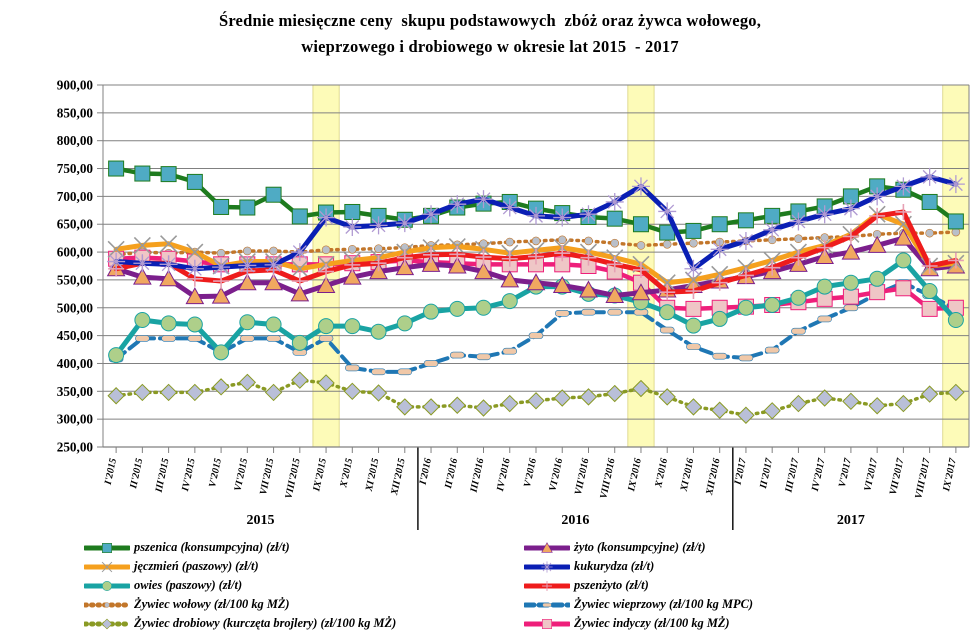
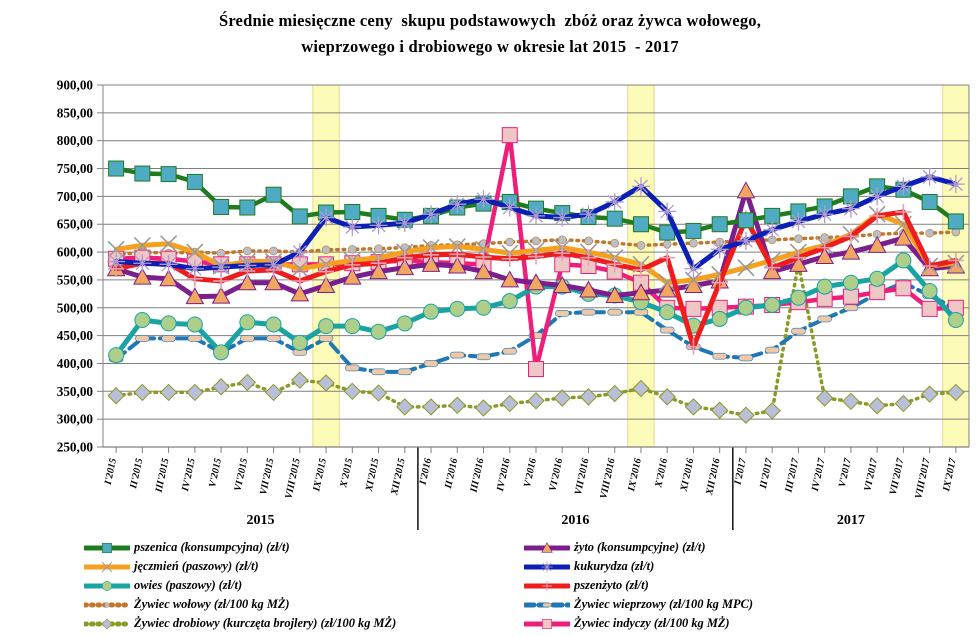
Żywiec indyczy (zł/100 kg MŻ)/IV'2016: 580 -> 810
Żywiec indyczy (zł/100 kg MŻ)/V'2016: 580 -> 390
pszenżyto (zł/t)/X'2016: 530 -> 590
pszenżyto (zł/t)/XI'2016: 530 -> 430
żyto (konsumpcyjne) (zł/t)/I'2017: 560 -> 710
pszenżyto (zł/t)/I'2017: 560 -> 660
Żywiec drobiowy (kurczęta brojlery) (zł/100 kg MŻ)/III'2017: 330 -> 580
